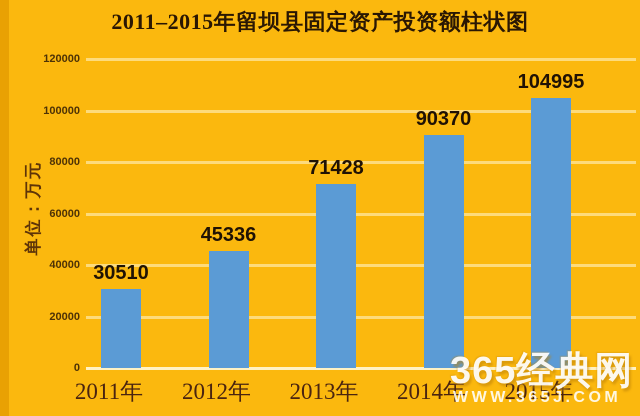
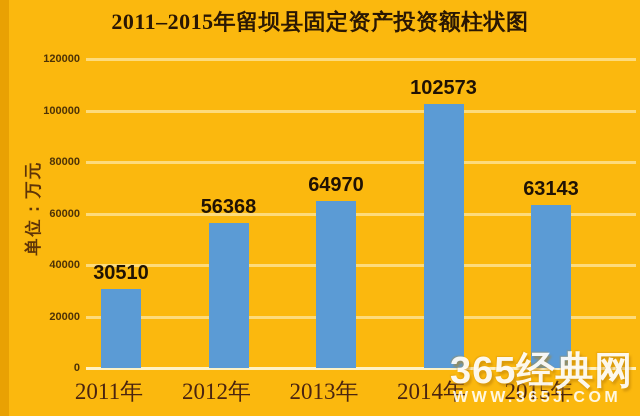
2012年: 45336 -> 56368
2013年: 71428 -> 64970
2014年: 90370 -> 102573
2015年: 104995 -> 63143
